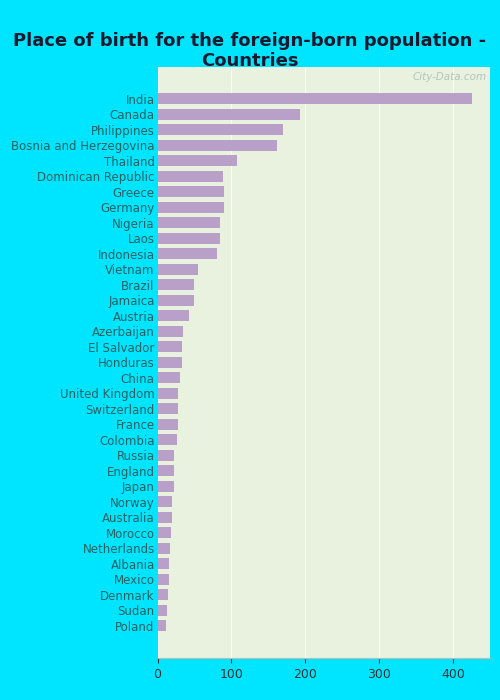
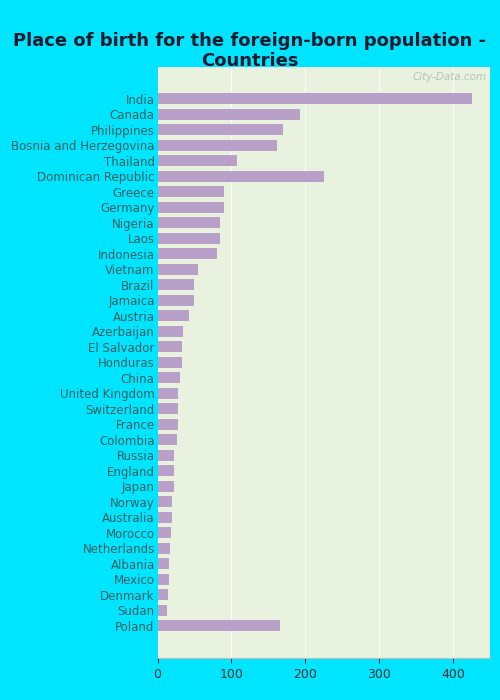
Dominican Republic: 88 -> 226
Poland: 12 -> 166
